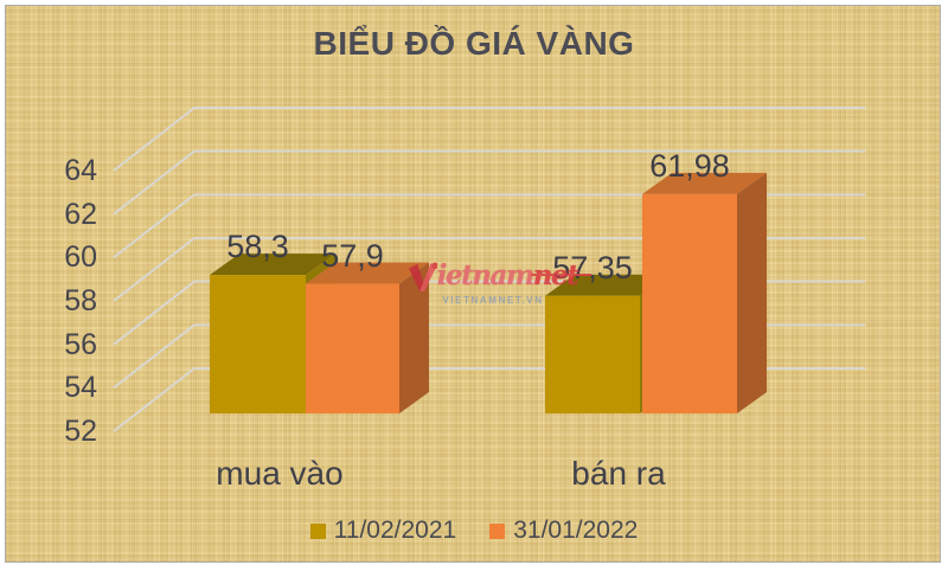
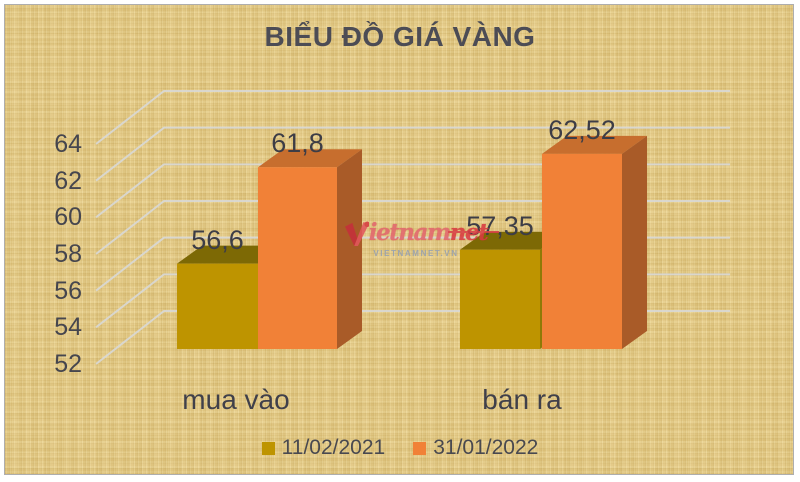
11/02/2021/mua vào: 58,3 -> 56,6
31/01/2022/mua vào: 57,9 -> 61,8
31/01/2022/bán ra: 61,98 -> 62,52
